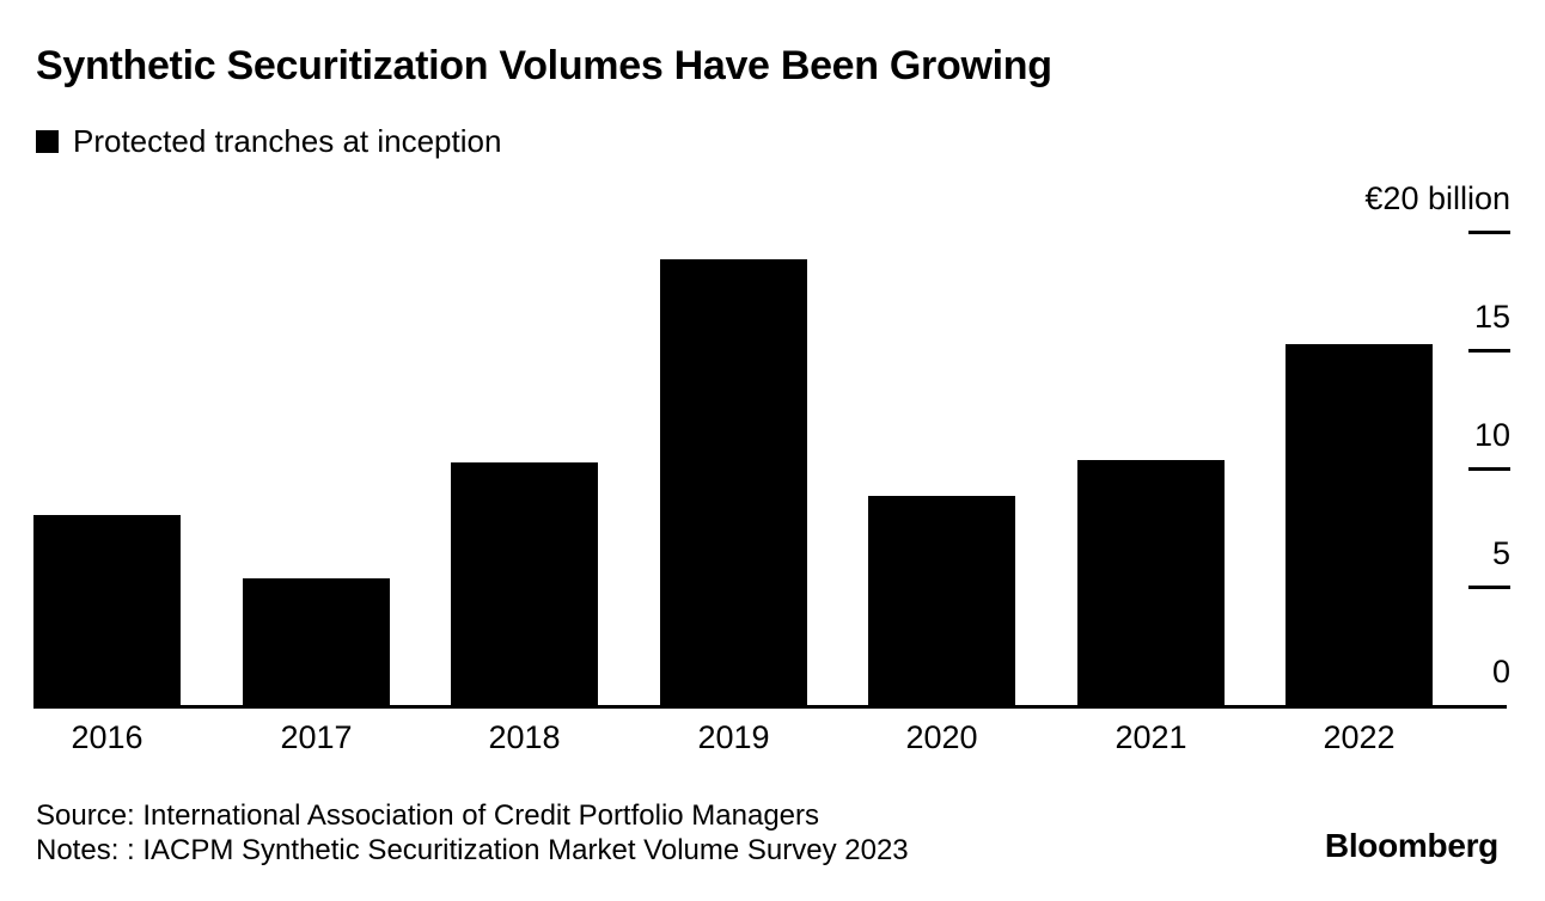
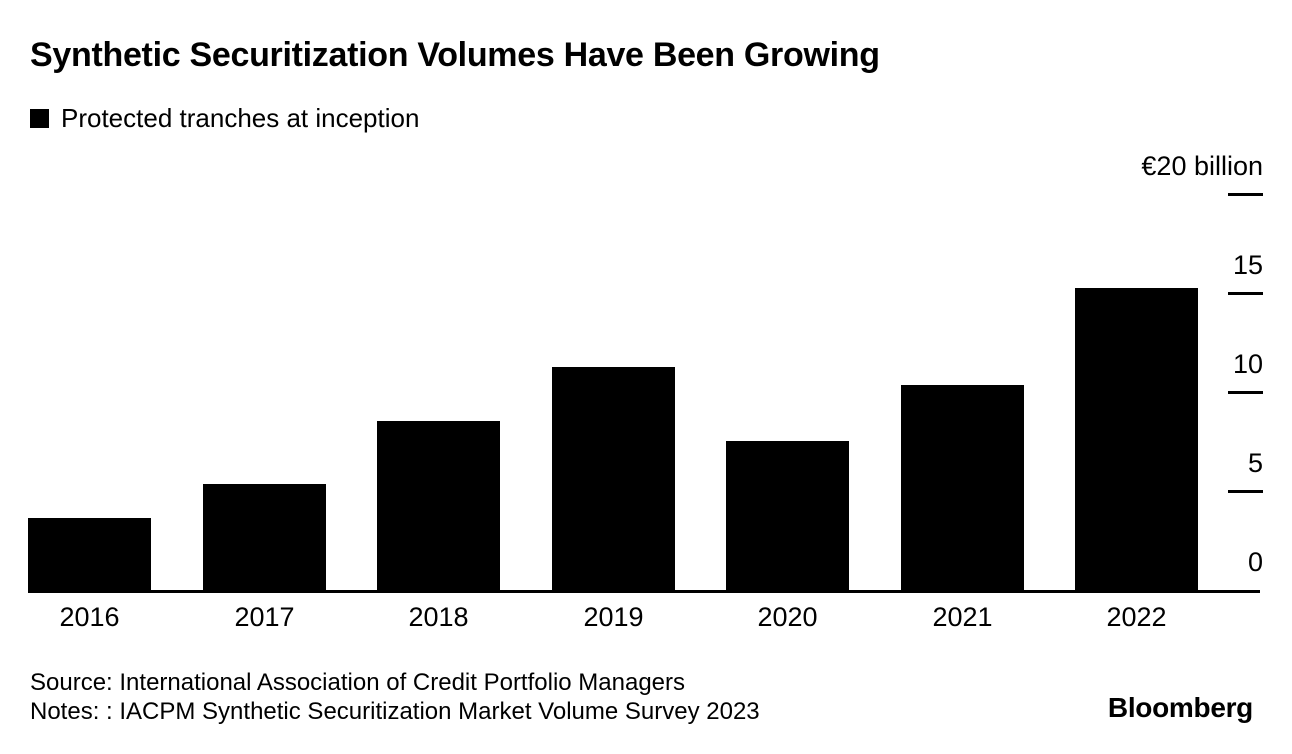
2016: 8.1 -> 3.7
2018: 10.3 -> 8.6
2019: 18.9 -> 11.3
2020: 8.9 -> 7.6
